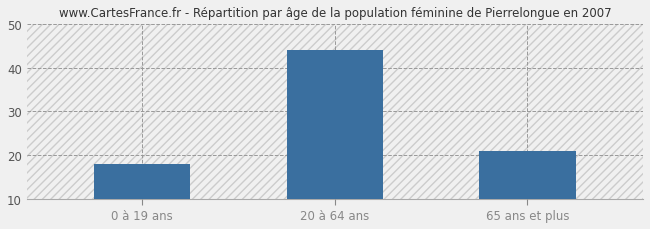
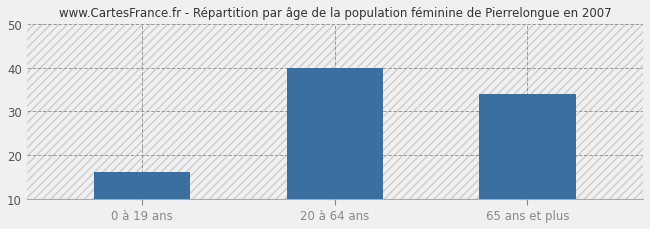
0 à 19 ans: 18 -> 16
20 à 64 ans: 44 -> 40
65 ans et plus: 21 -> 34
